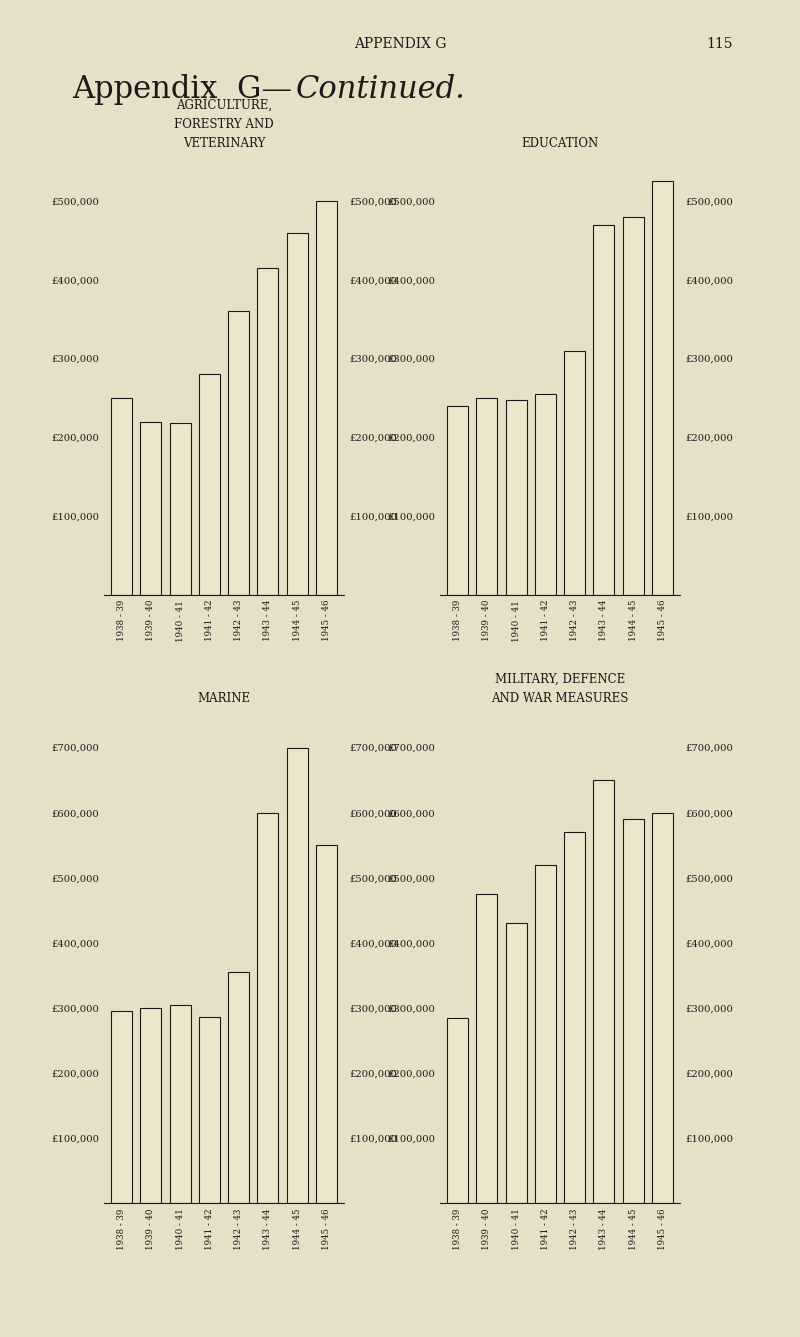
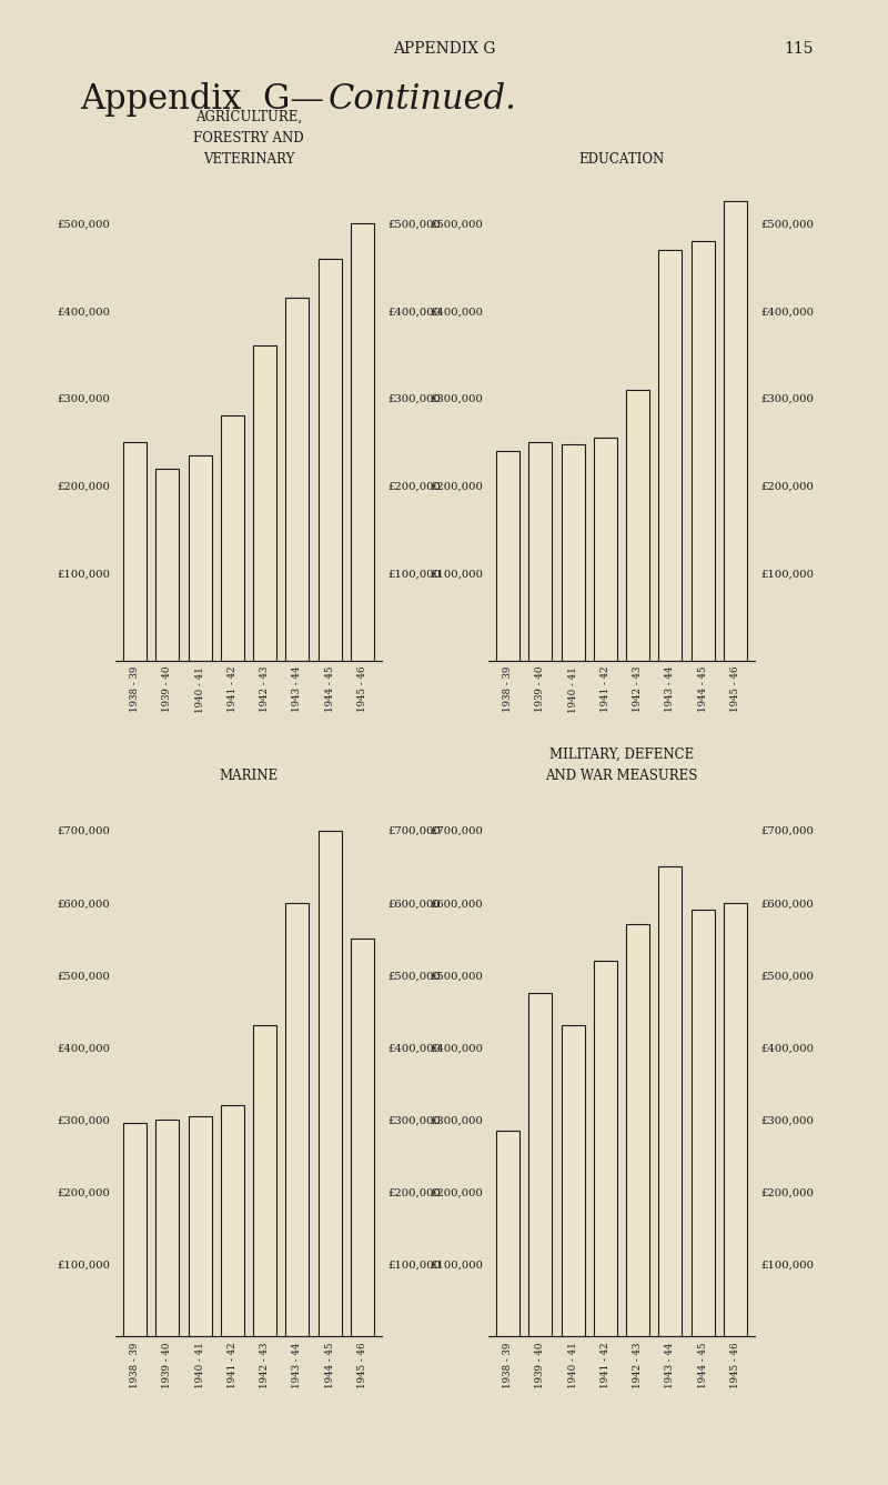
AGRICULTURE, FORESTRY AND VETERINARY/1940 - 41: £218,000 -> £235,000
MARINE/1941 - 42: £286,000 -> £320,000
MARINE/1942 - 43: £356,000 -> £430,000
